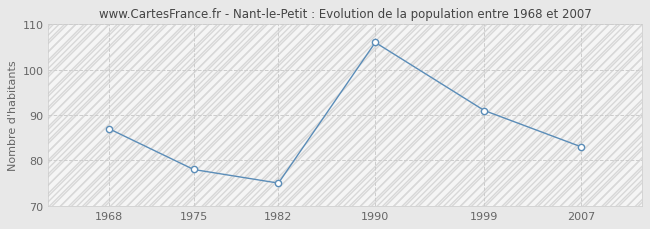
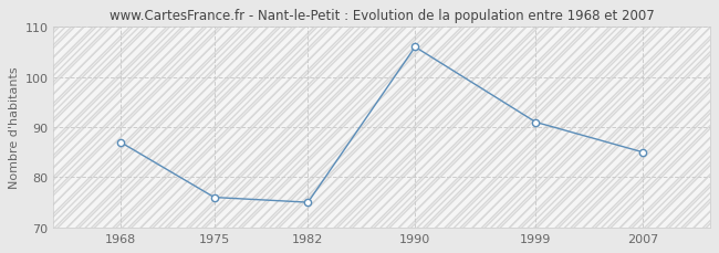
1975: 78 -> 76
2007: 83 -> 85
